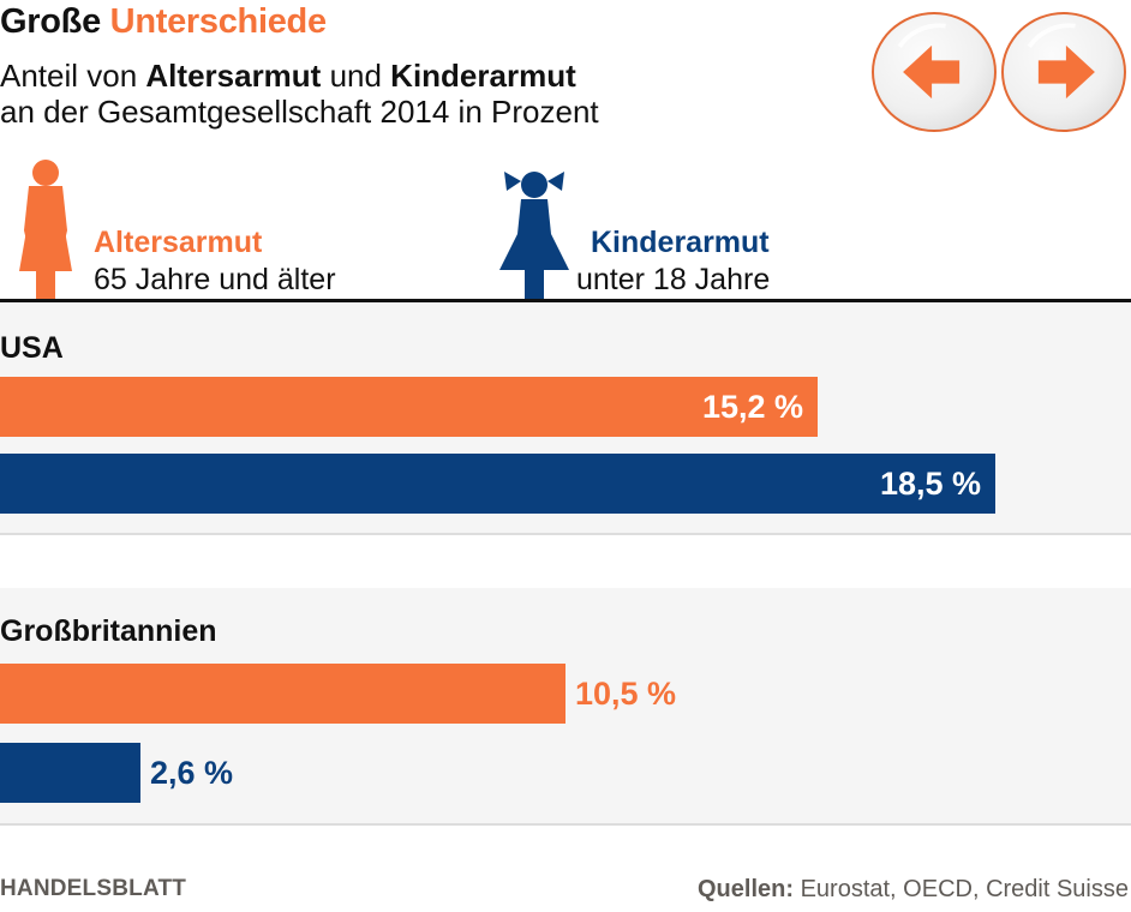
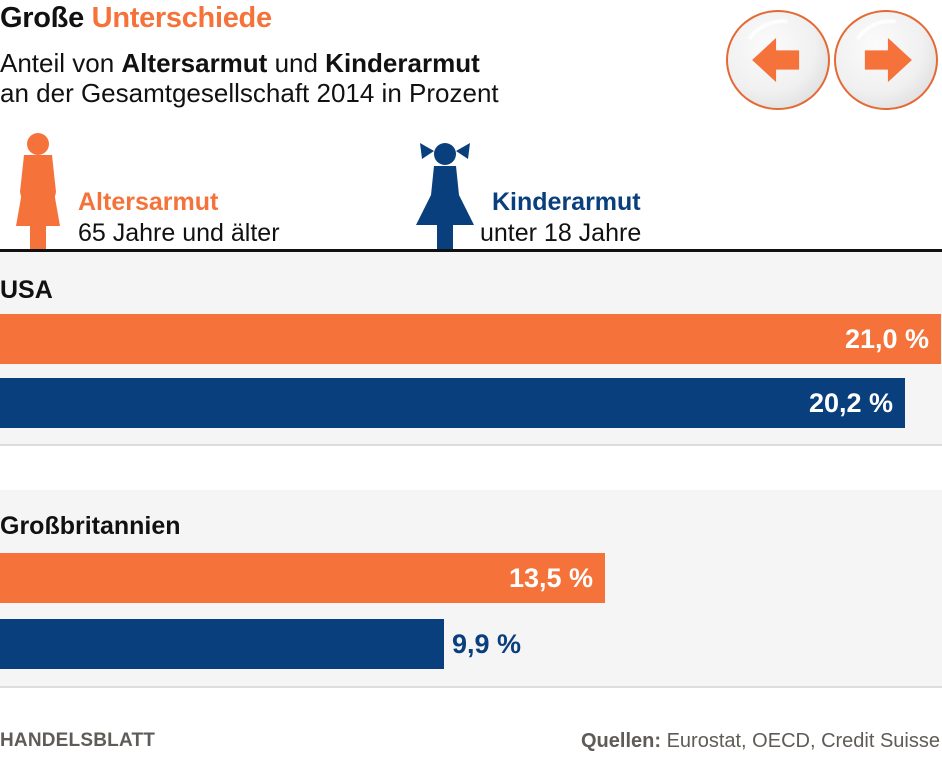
Altersarmut/USA: 15,2 -> 21,0
Kinderarmut/USA: 18,5 -> 20,2
Altersarmut/Großbritannien: 10,5 -> 13,5
Kinderarmut/Großbritannien: 2,6 -> 9,9
